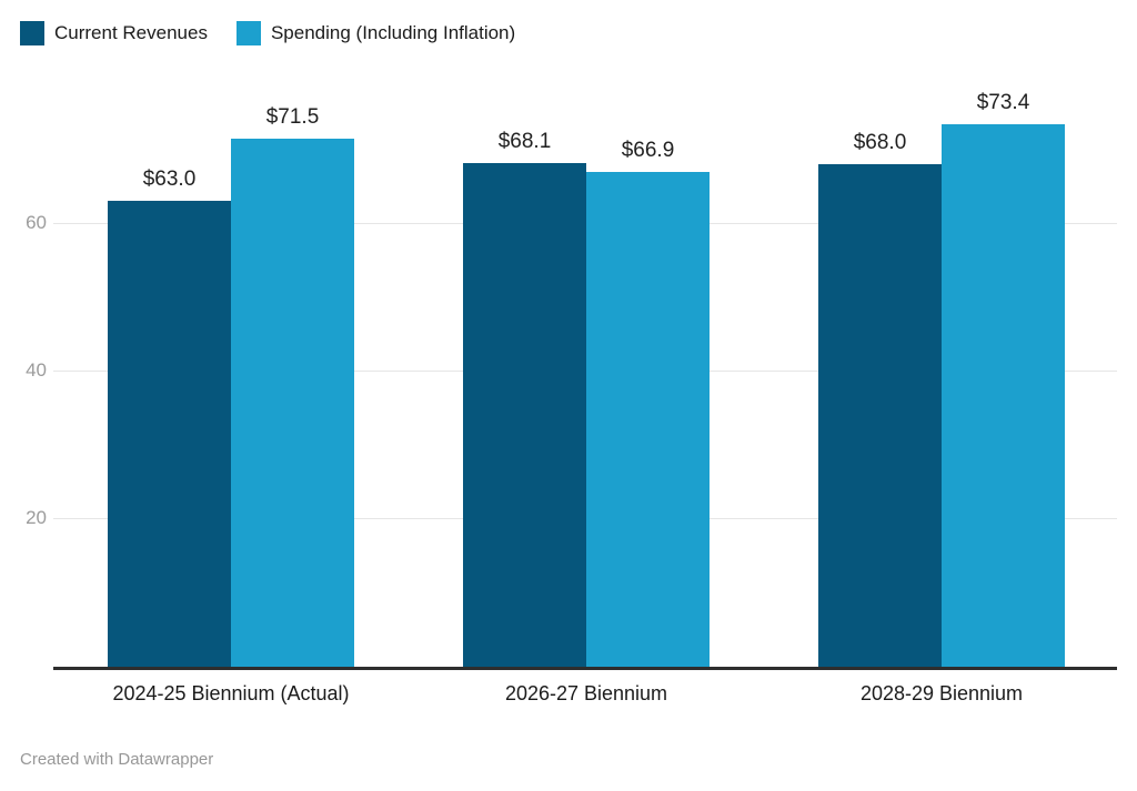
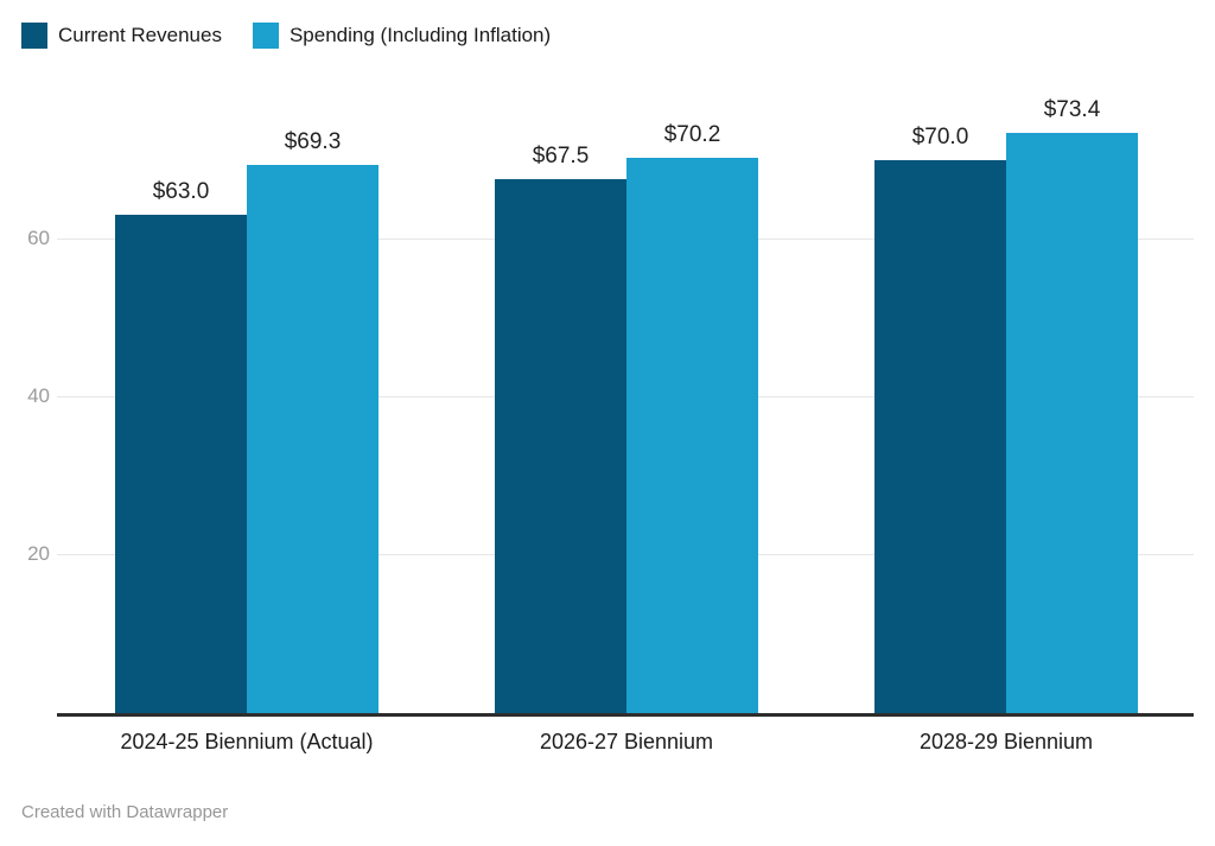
Spending (Including Inflation)/2024-25 Biennium (Actual): $71.5 -> $69.3
Current Revenues/2026-27 Biennium: $68.1 -> $67.5
Spending (Including Inflation)/2026-27 Biennium: $66.9 -> $70.2
Current Revenues/2028-29 Biennium: $68.0 -> $70.0
